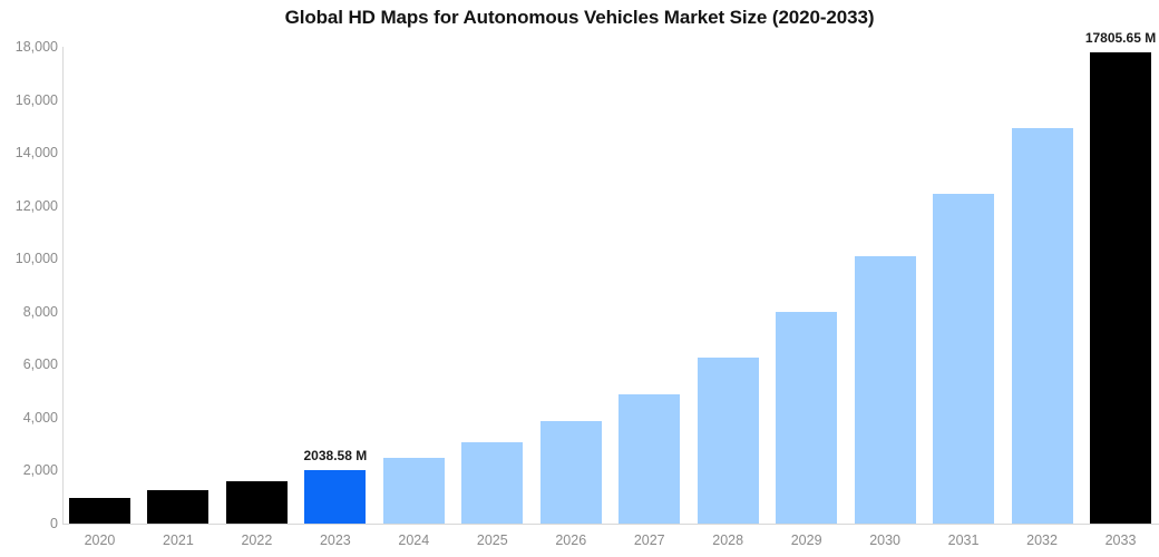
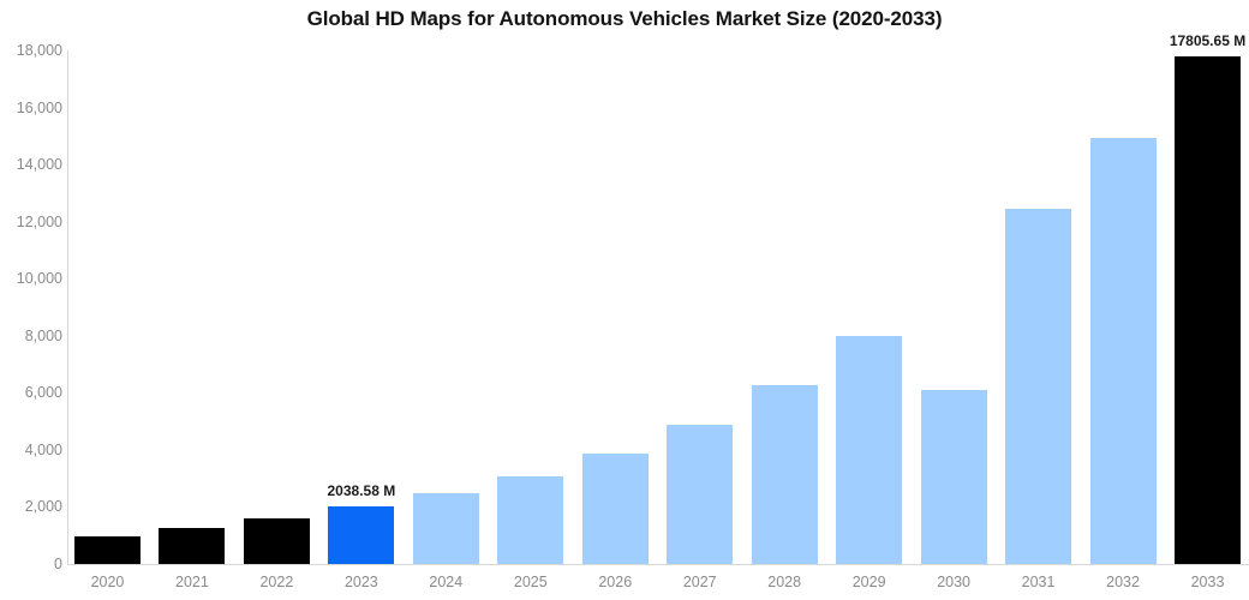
2030: 10100 -> 6100
